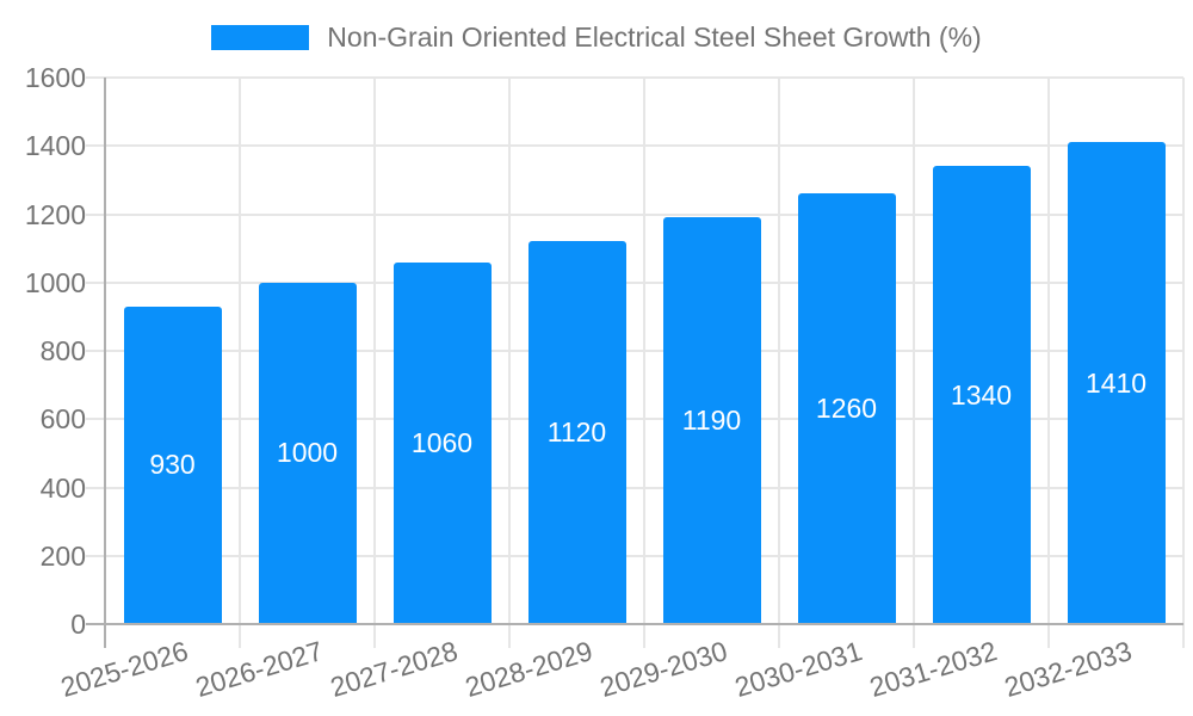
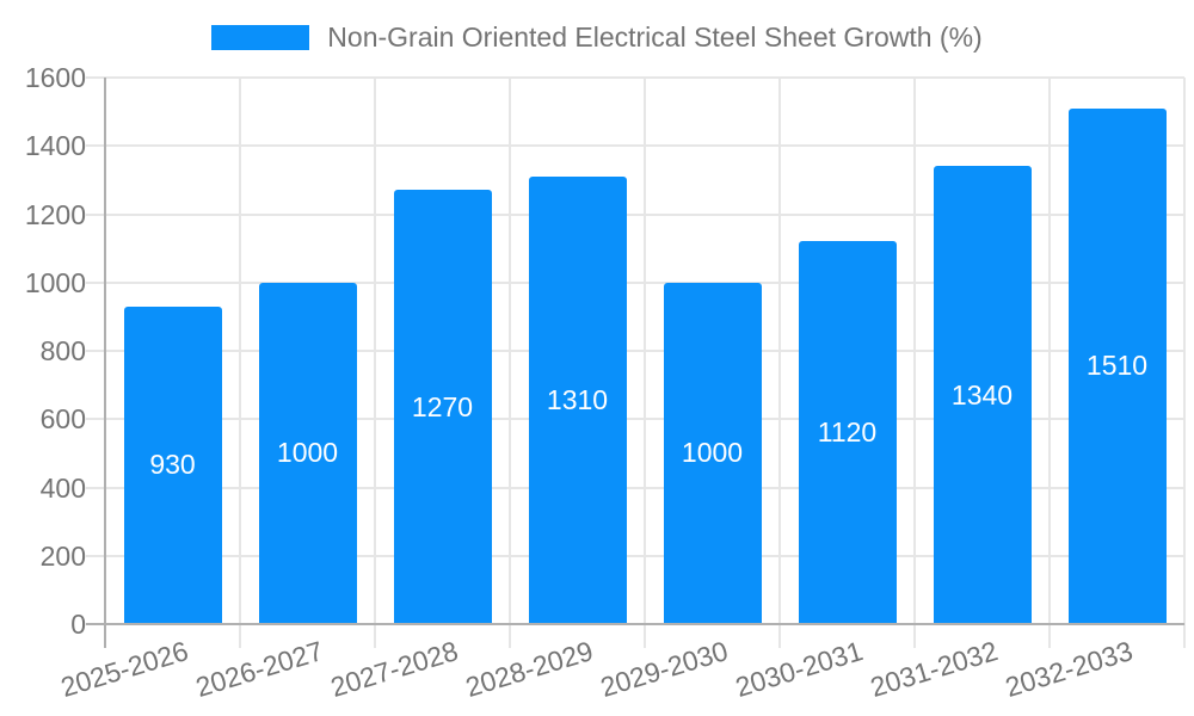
2027-2028: 1060 -> 1270
2028-2029: 1120 -> 1310
2029-2030: 1190 -> 1000
2030-2031: 1260 -> 1120
2032-2033: 1410 -> 1510
